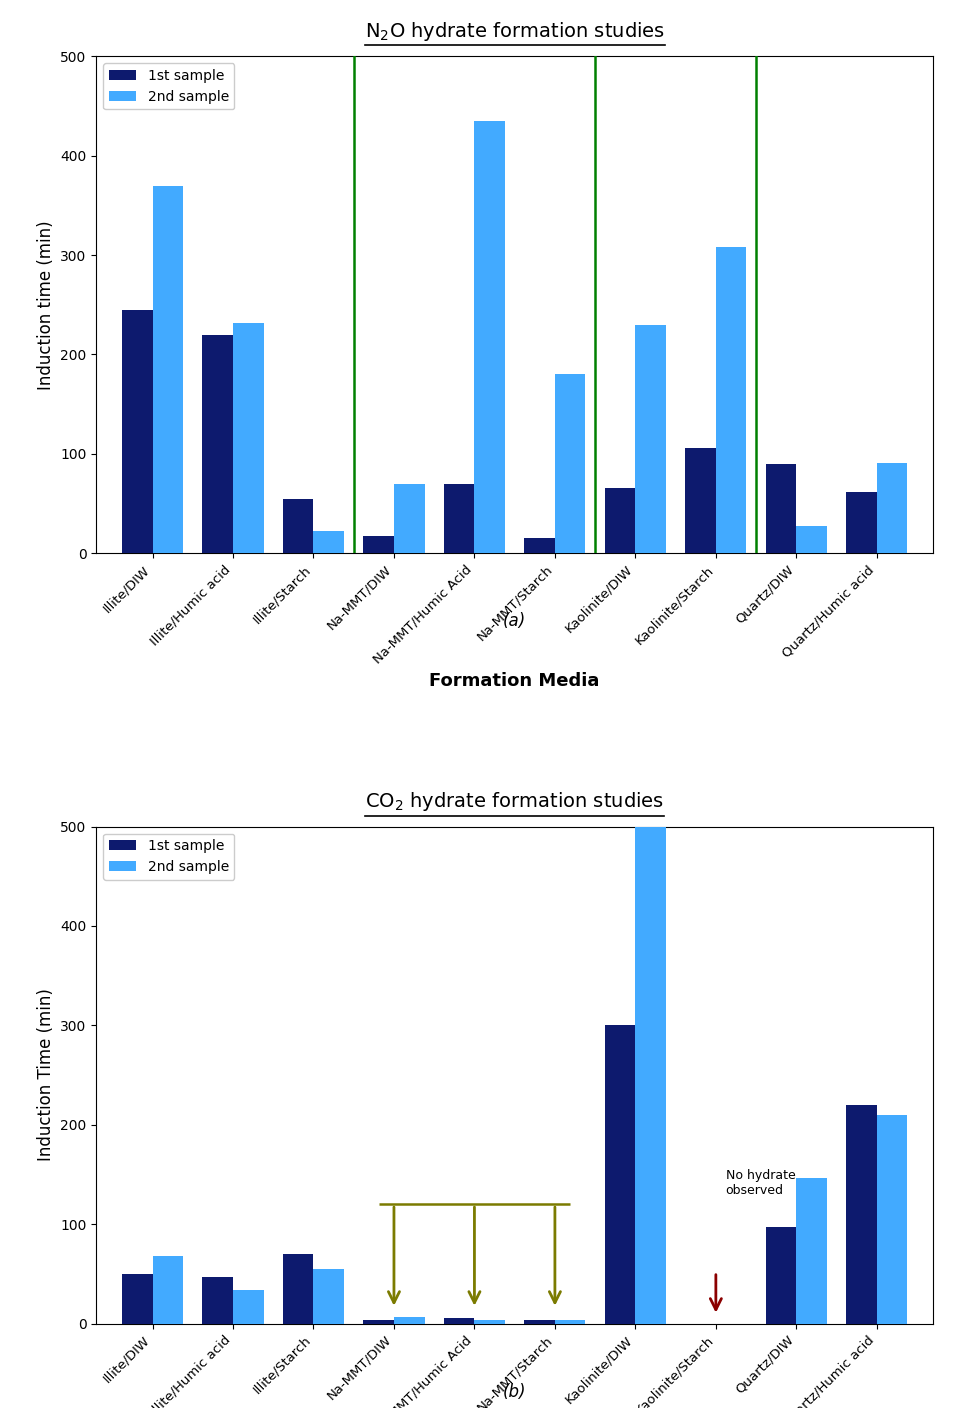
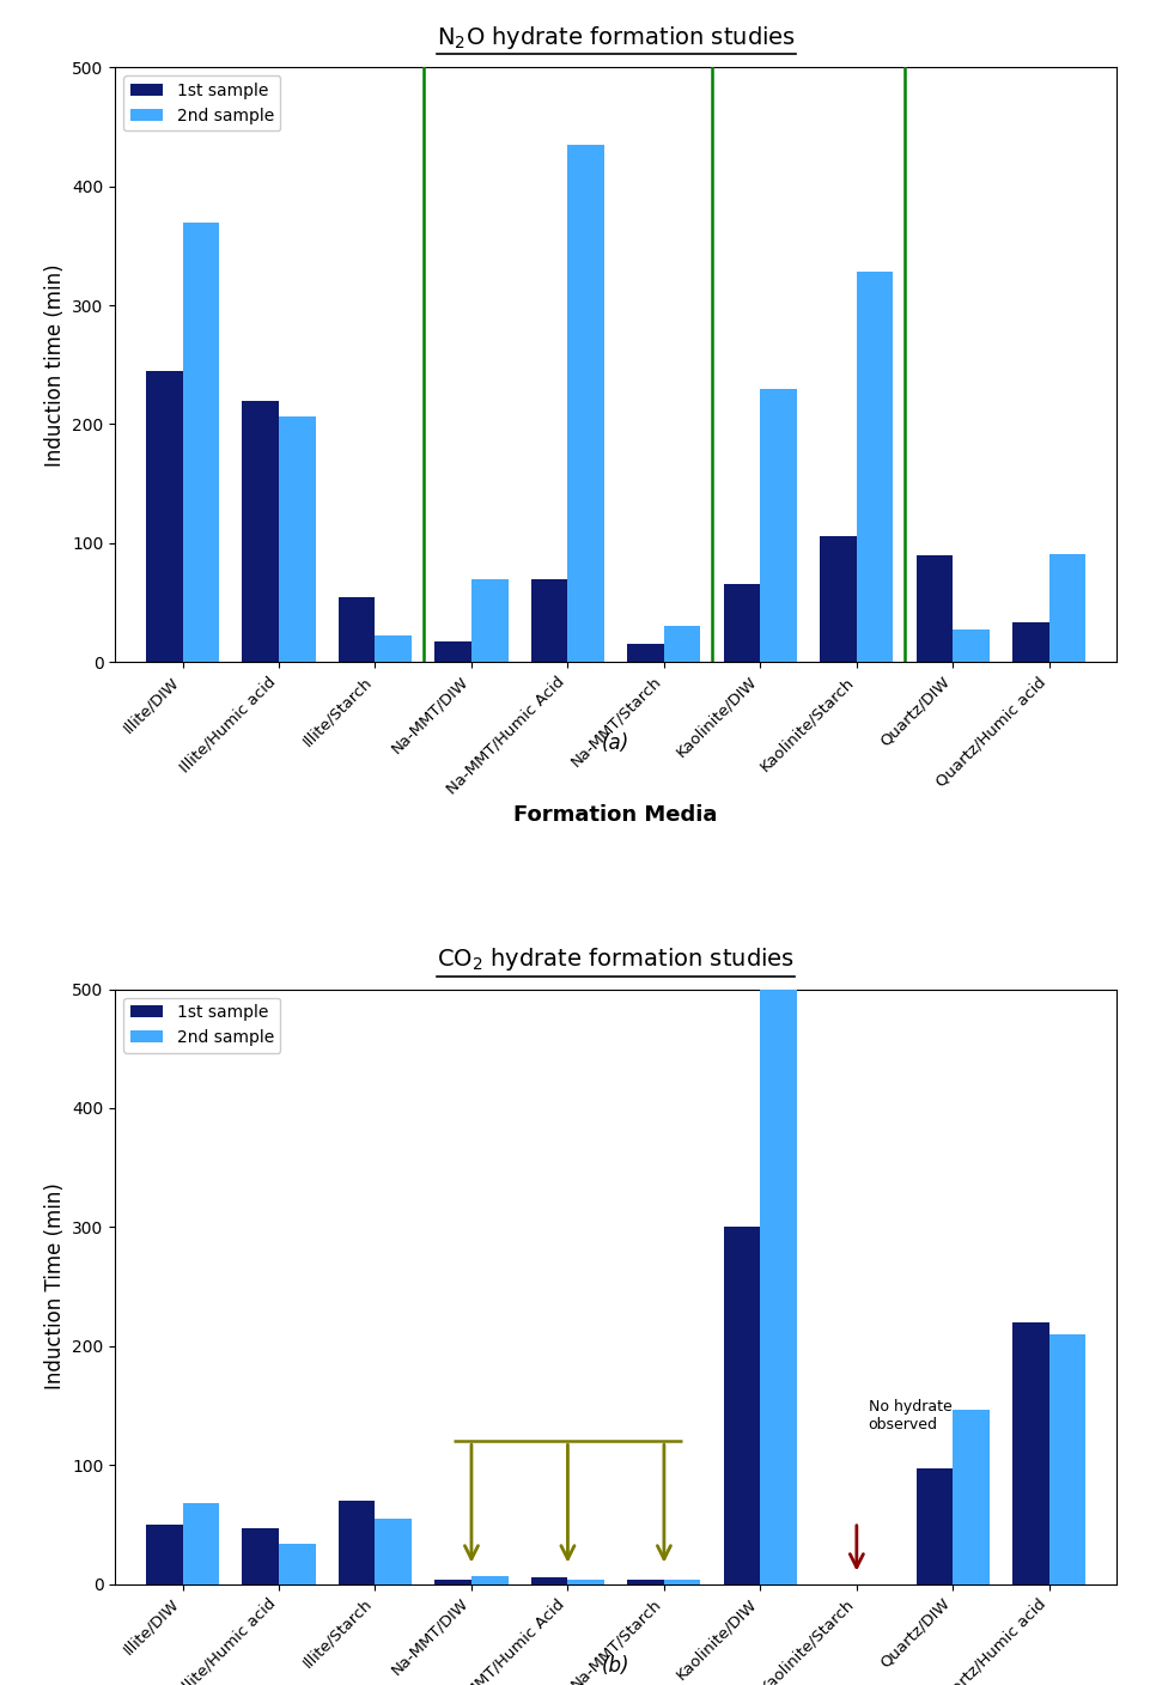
2nd sample/Illite/Humic acid: 232 -> 207
2nd sample/Na-MMT/Starch: 180 -> 30
2nd sample/Kaolinite/Starch: 308 -> 328
1st sample/Quartz/Humic acid: 62 -> 33
